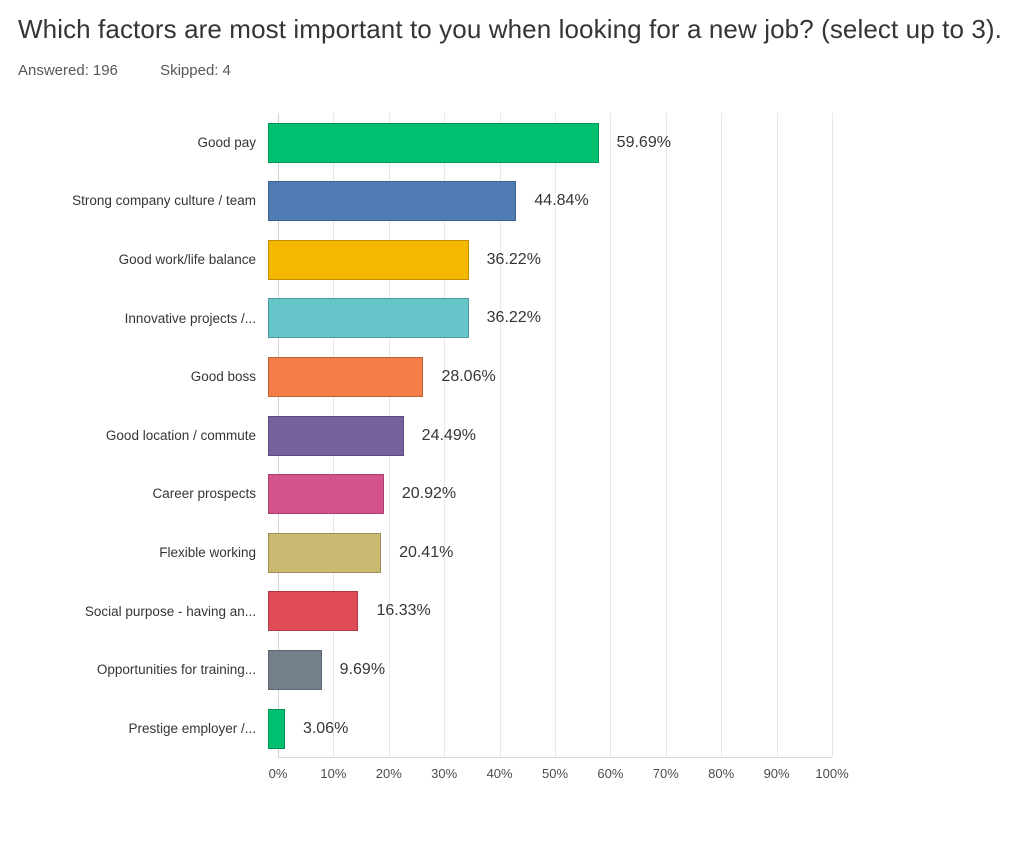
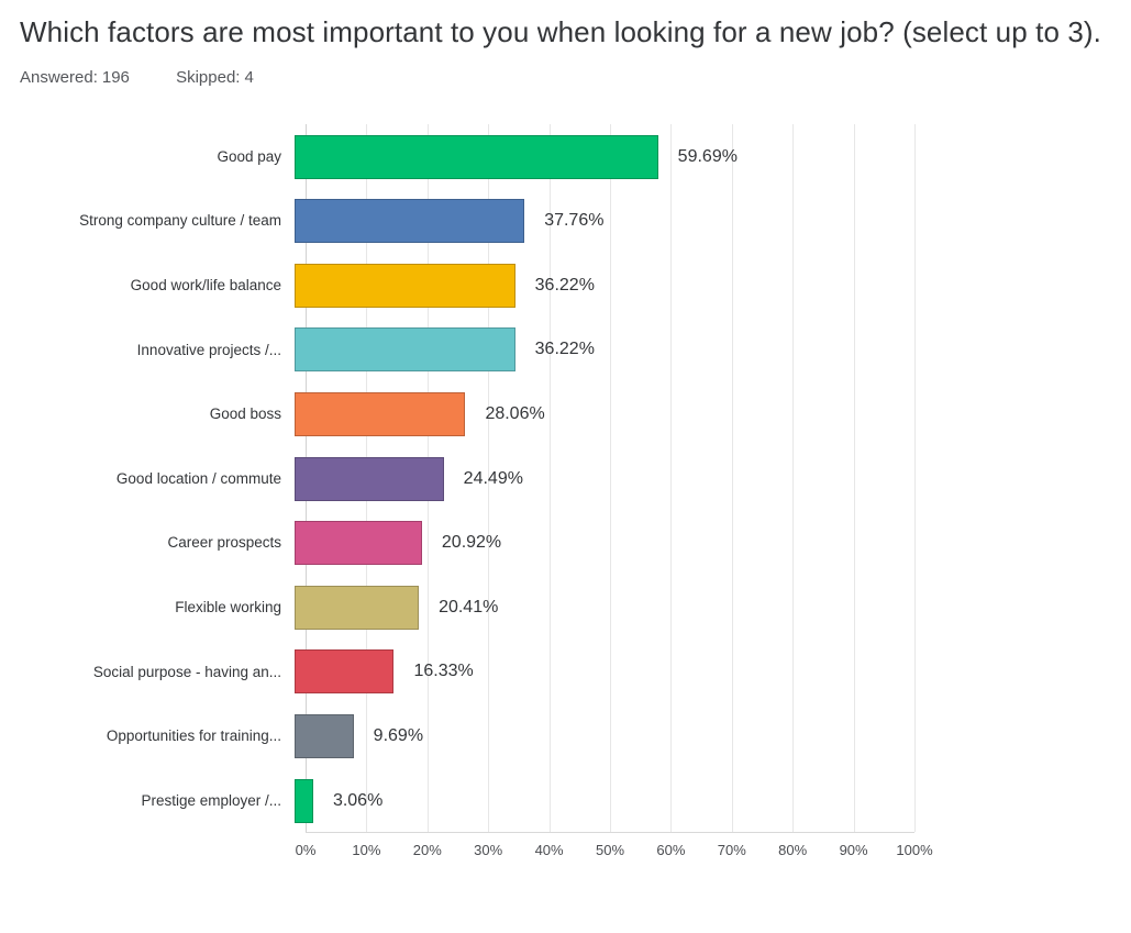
Strong company culture / team: 44.84% -> 37.76%
